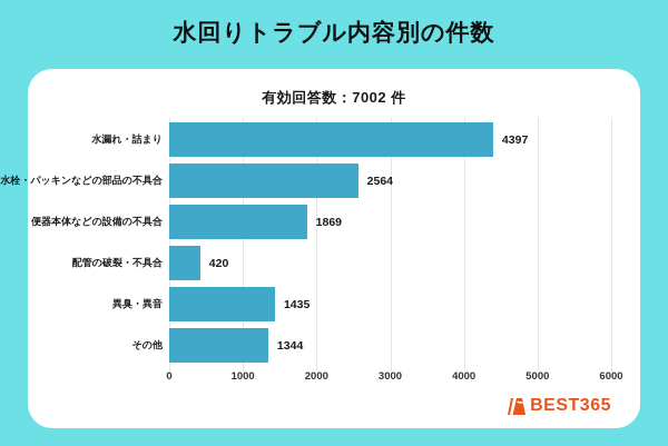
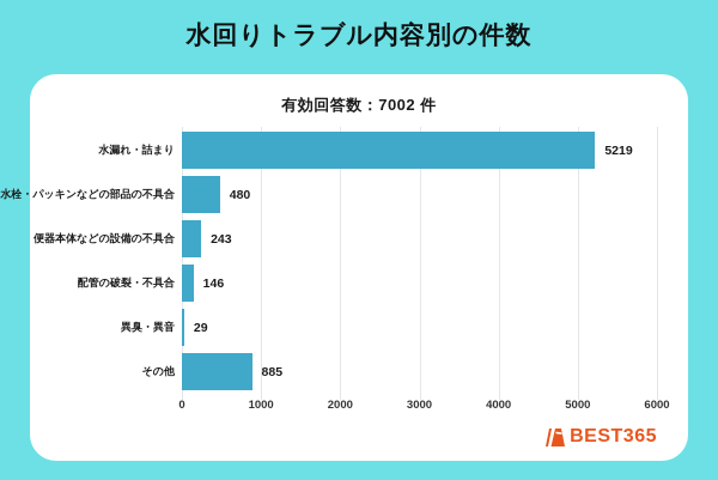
水漏れ・詰まり: 4397 -> 5219
水栓・パッキンなどの部品の不具合: 2564 -> 480
便器本体などの設備の不具合: 1869 -> 243
配管の破裂・不具合: 420 -> 146
異臭・異音: 1435 -> 29
その他: 1344 -> 885
